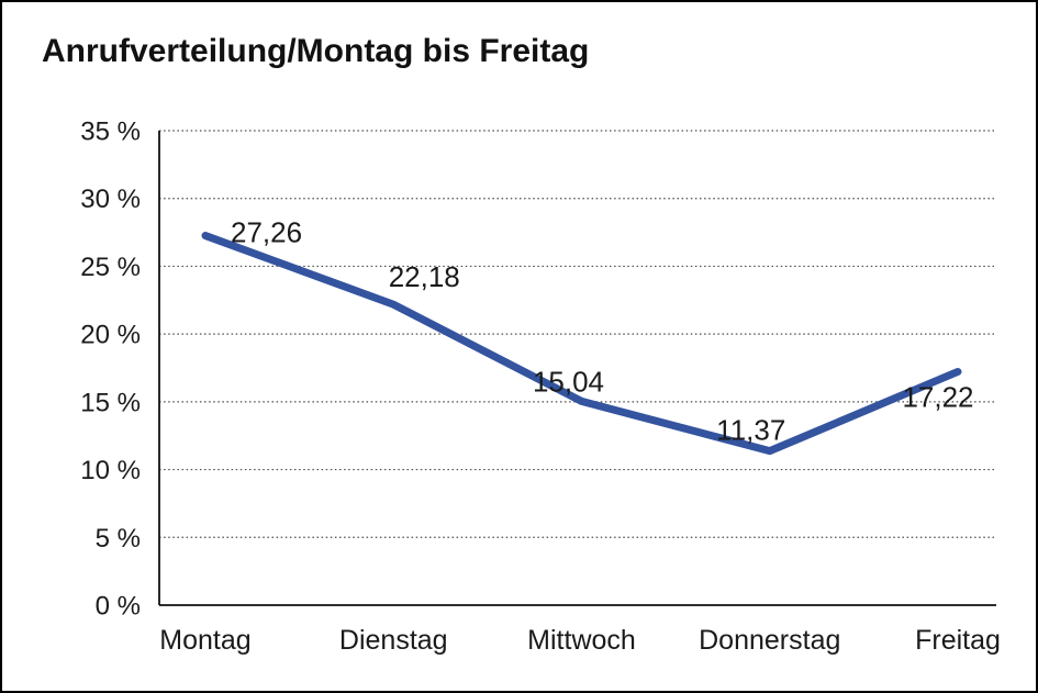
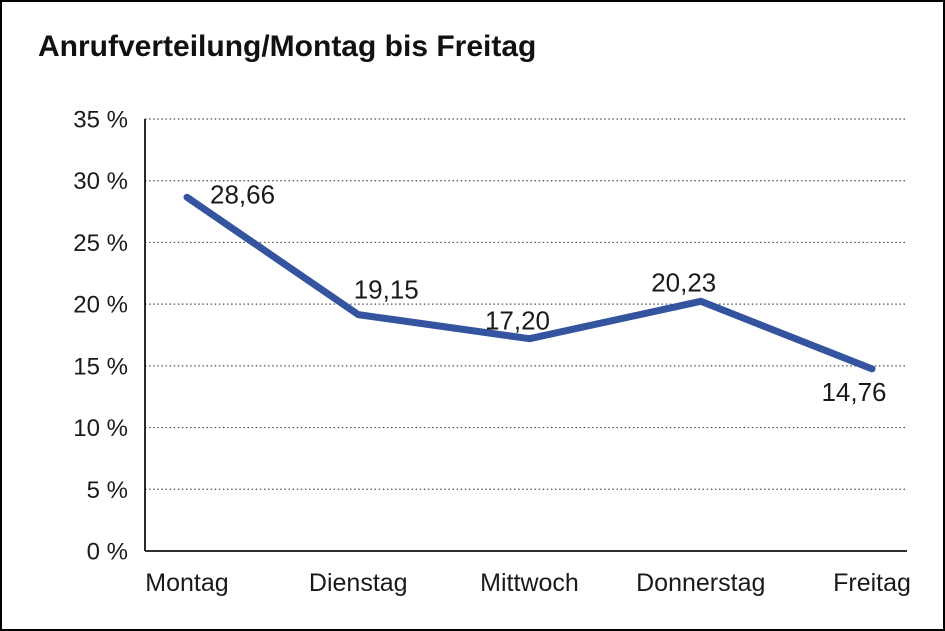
Montag: 27,26 -> 28,66
Dienstag: 22,18 -> 19,15
Mittwoch: 15,04 -> 17,20
Donnerstag: 11,37 -> 20,23
Freitag: 17,22 -> 14,76
